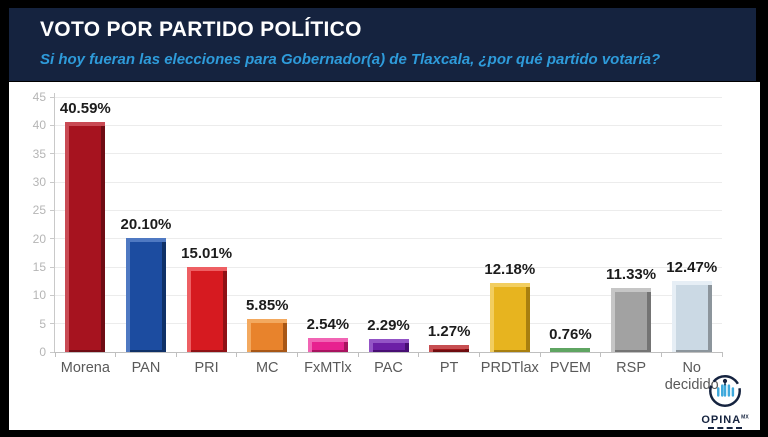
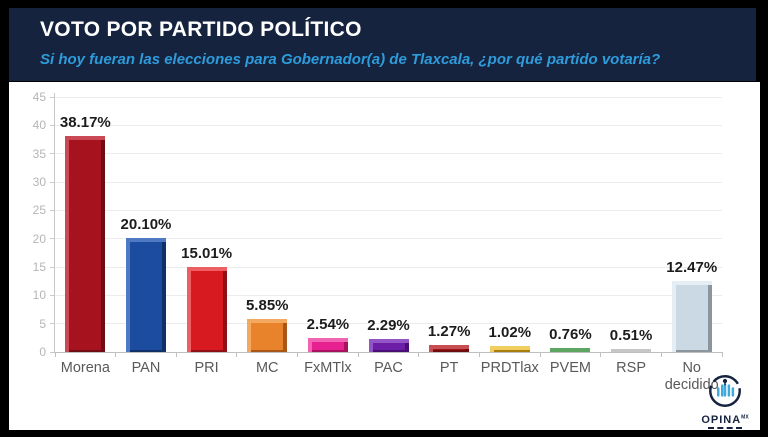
Morena: 40.59% -> 38.17%
PRDTlax: 12.18% -> 1.02%
RSP: 11.33% -> 0.51%
